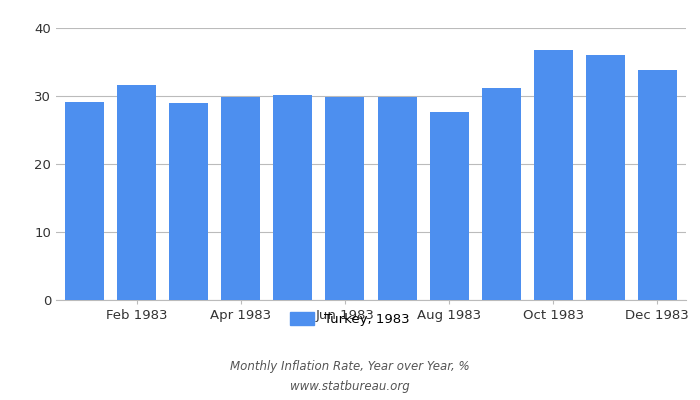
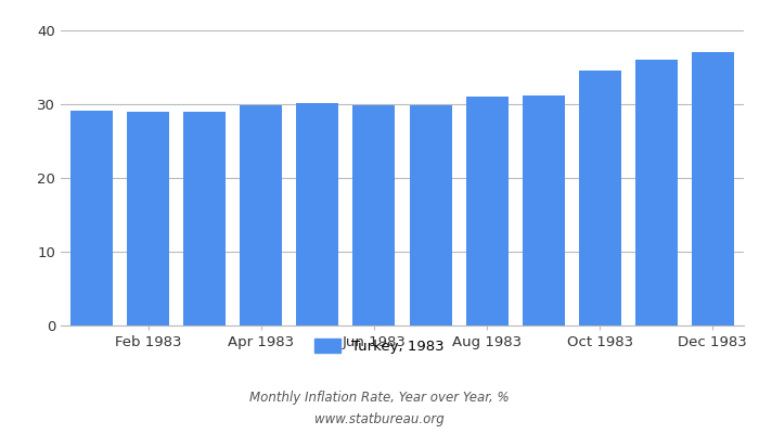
Feb 1983: 31.6 -> 29.0
Aug 1983: 27.6 -> 31.1
Oct 1983: 36.8 -> 34.6
Dec 1983: 33.8 -> 37.0
